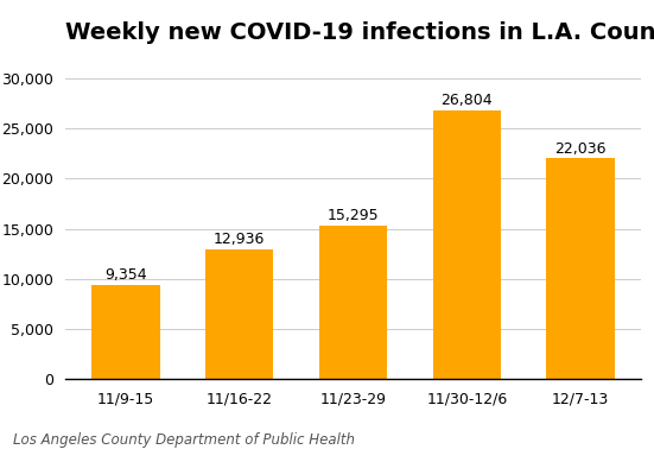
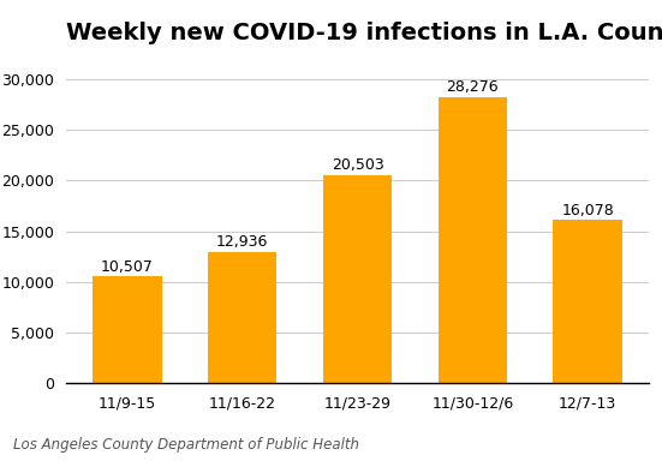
11/9-15: 9,354 -> 10,507
11/23-29: 15,295 -> 20,503
11/30-12/6: 26,804 -> 28,276
12/7-13: 22,036 -> 16,078
